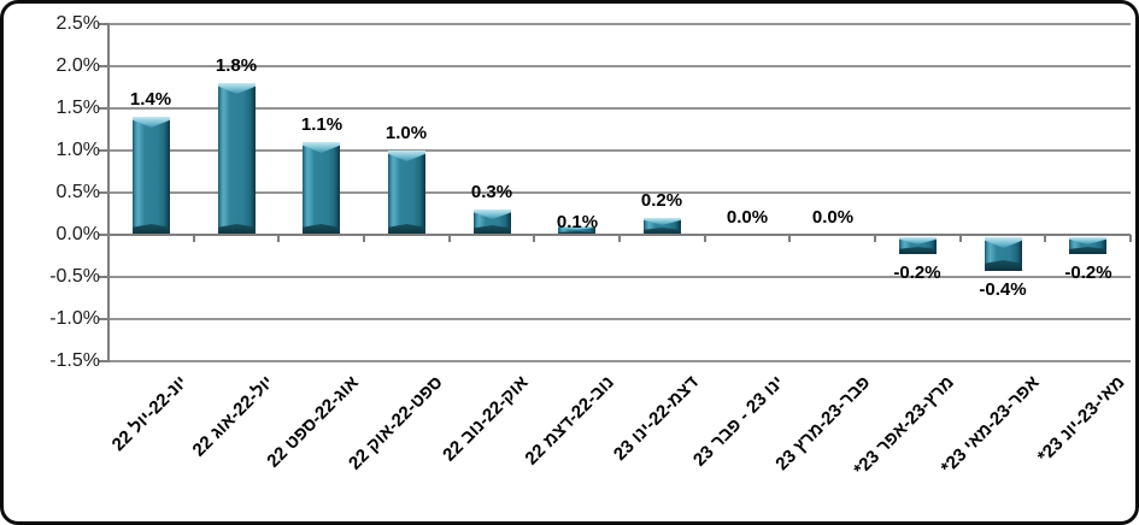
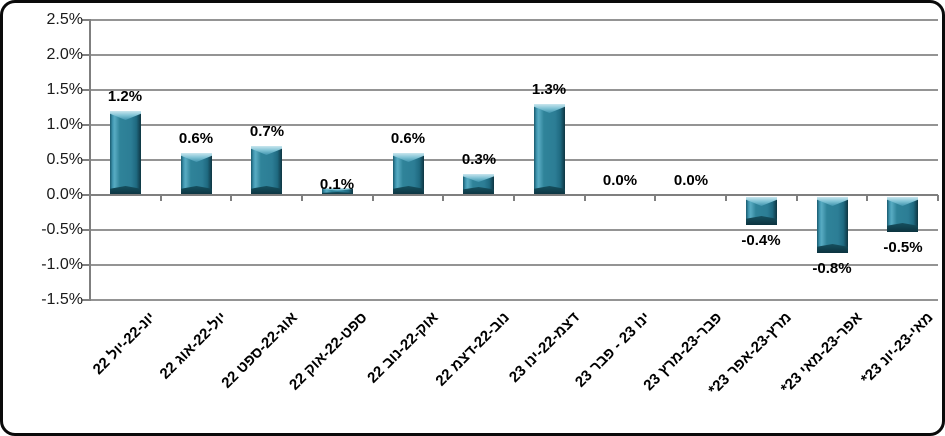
יונ-22-יול 22: 1.4% -> 1.2%
יול-22-אוג 22: 1.8% -> 0.6%
אוג-22-ספט 22: 1.1% -> 0.7%
ספט-22-אוק 22: 1.0% -> 0.1%
אוק-22-נוב 22: 0.3% -> 0.6%
נוב-22-דצמ 22: 0.1% -> 0.3%
דצמ-22-ינו 23: 0.2% -> 1.3%
מרץ-23-אפר 23*: -0.2% -> -0.4%
אפר-23-מאי 23*: -0.4% -> -0.8%
מאי-23-יונ 23*: -0.2% -> -0.5%
